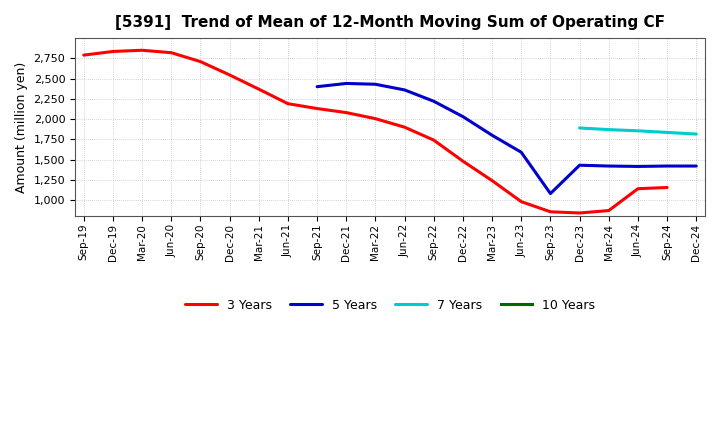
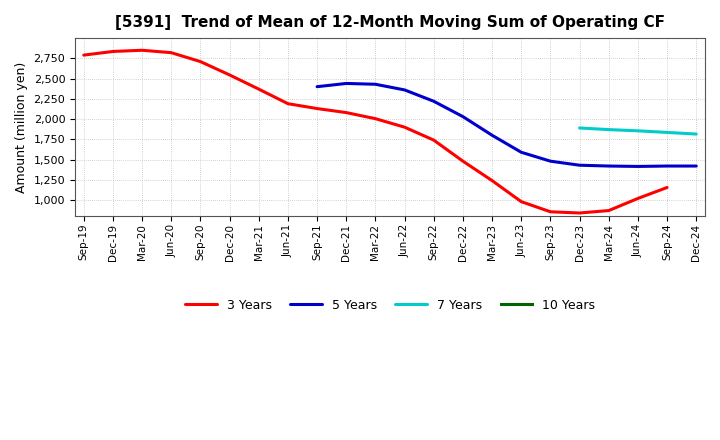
5 Years/Sep-23: 1,080 -> 1,480
3 Years/Jun-24: 1,140 -> 1,020
